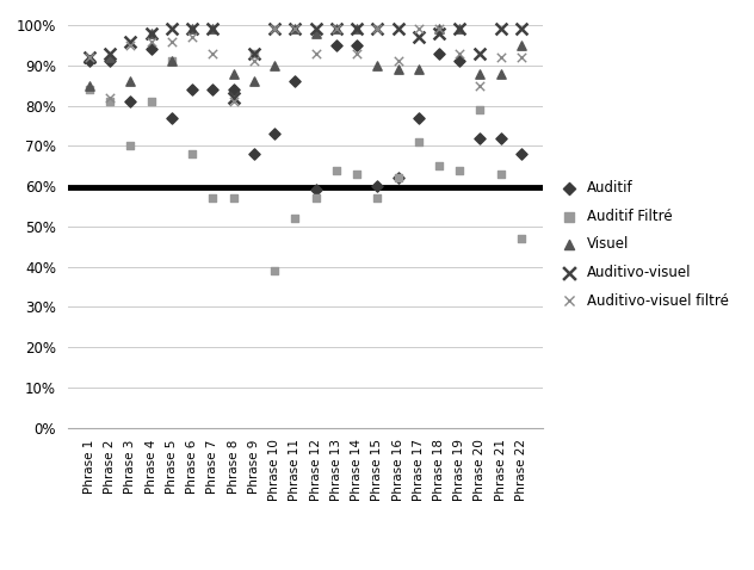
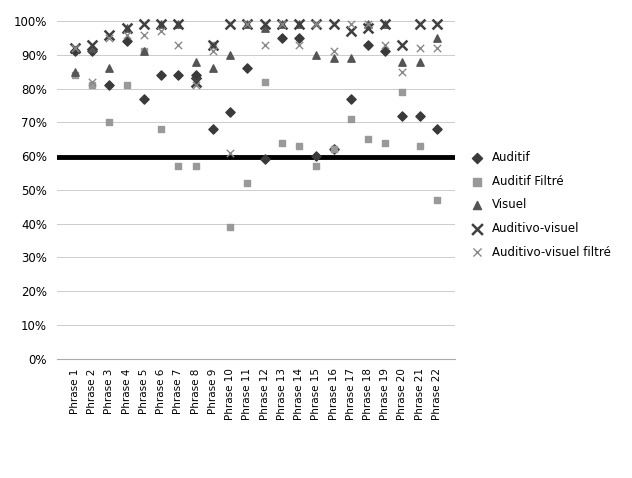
Auditivo-visuel filtré/Phrase 10: 99% -> 61%
Auditif Filtré/Phrase 12: 57% -> 82%
